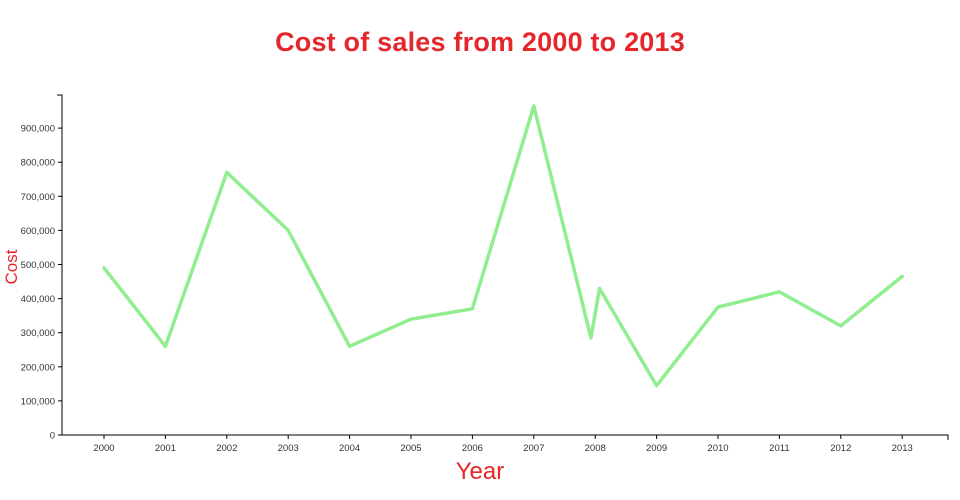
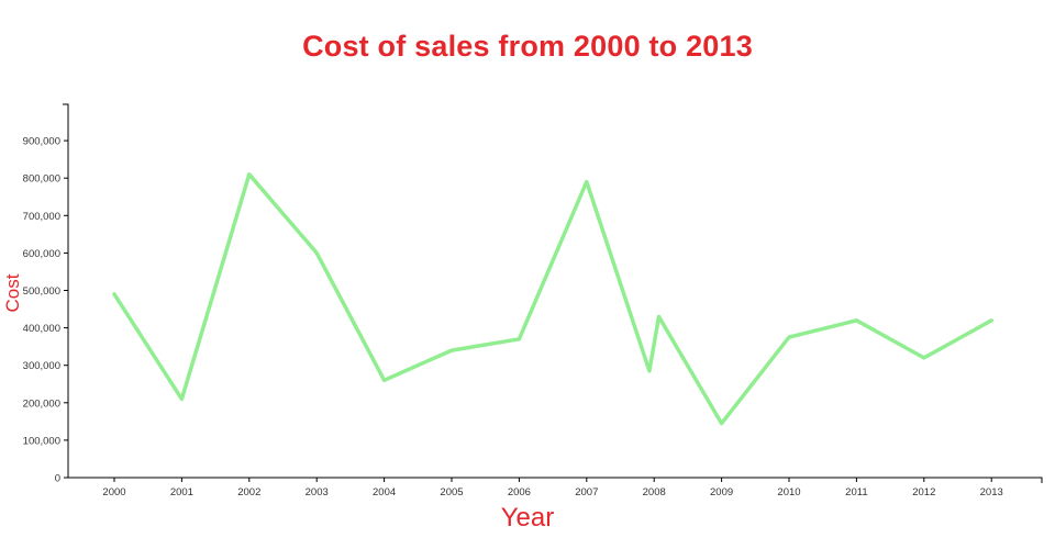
2001: 260000 -> 210000
2002: 770000 -> 810000
2007: 960000 -> 790000
2013: 460000 -> 420000
